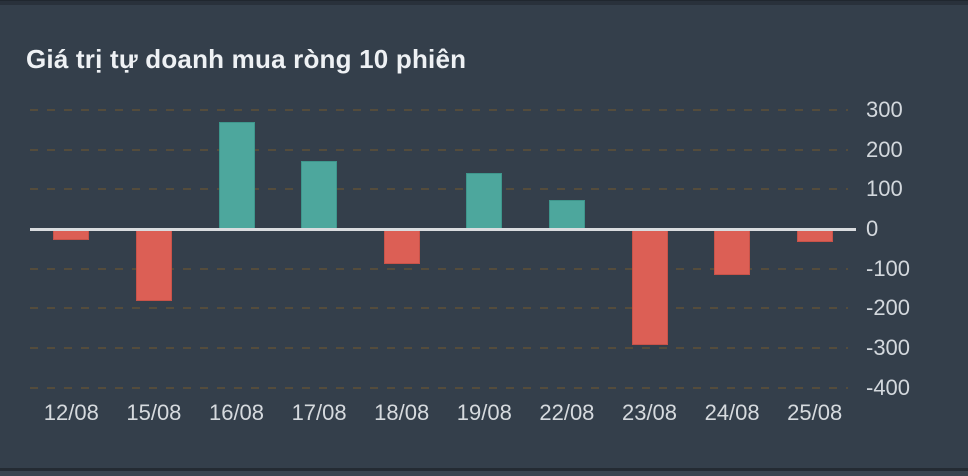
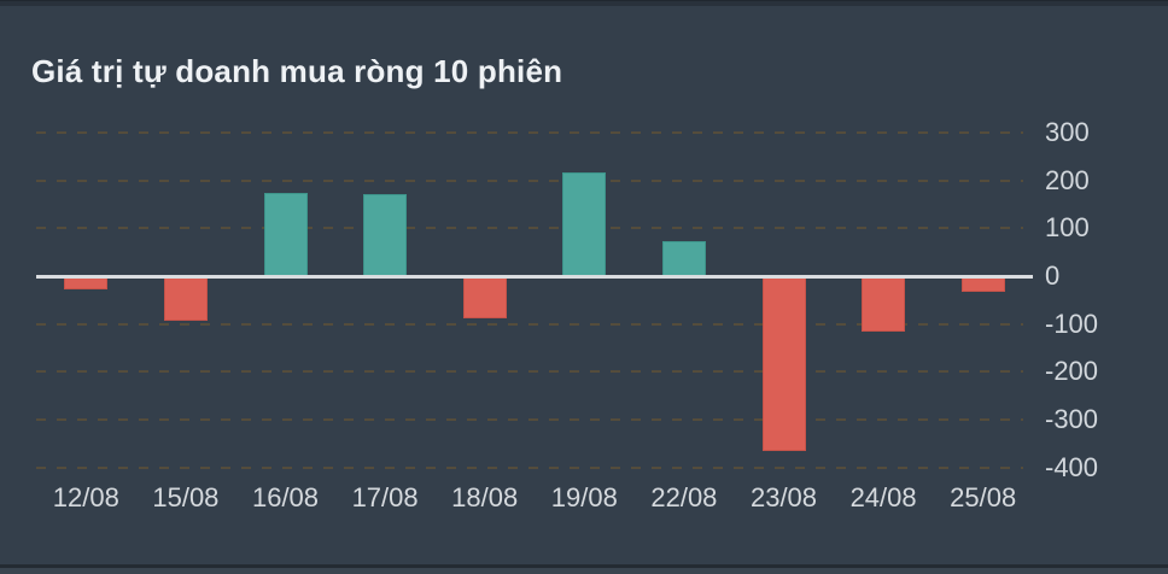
15/08: -180 -> -90
16/08: 270 -> 170
19/08: 140 -> 220
23/08: -290 -> -360
